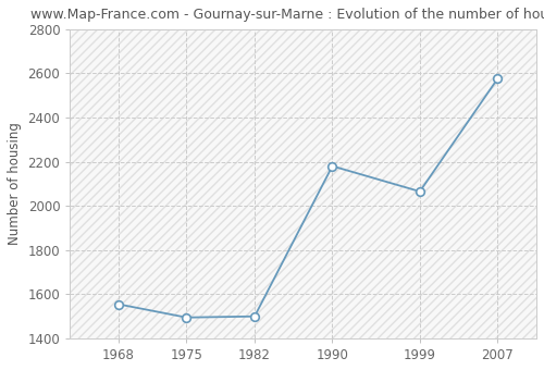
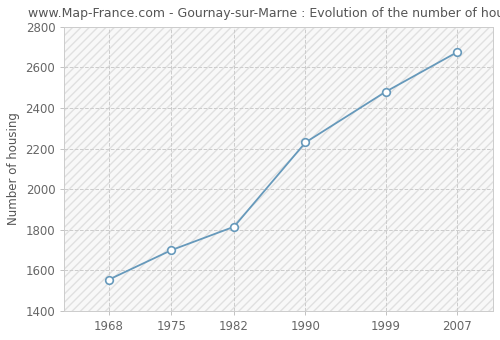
1975: 1495 -> 1700
1982: 1500 -> 1815
1990: 2180 -> 2230
1999: 2065 -> 2480
2007: 2575 -> 2675
